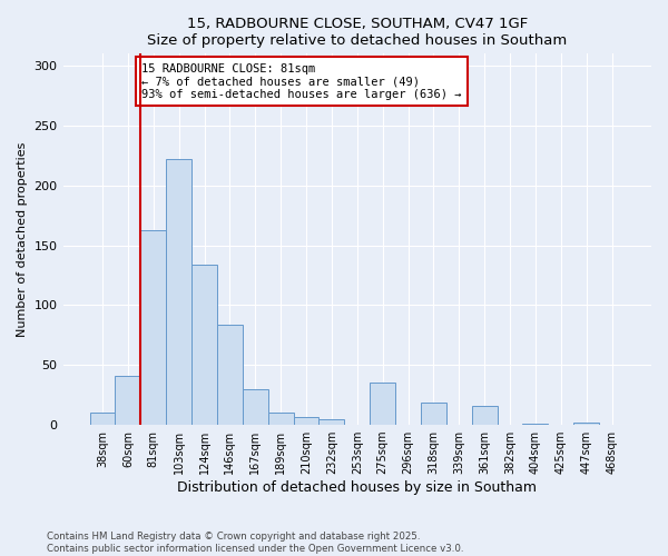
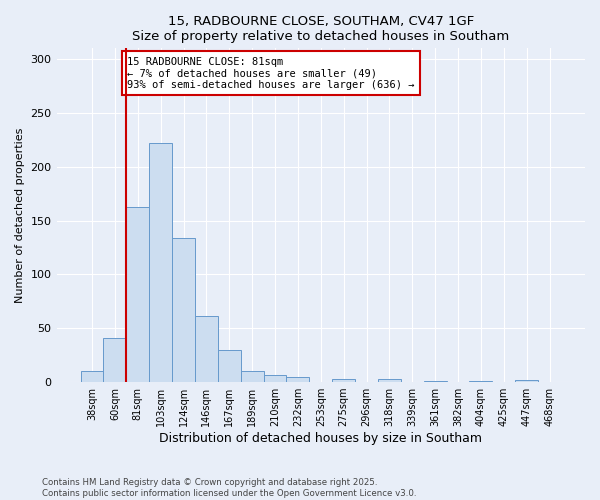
146sqm: 84 -> 61
275sqm: 35 -> 3
318sqm: 19 -> 3
361sqm: 16 -> 1
